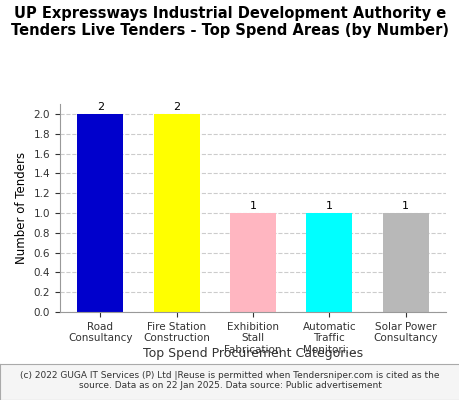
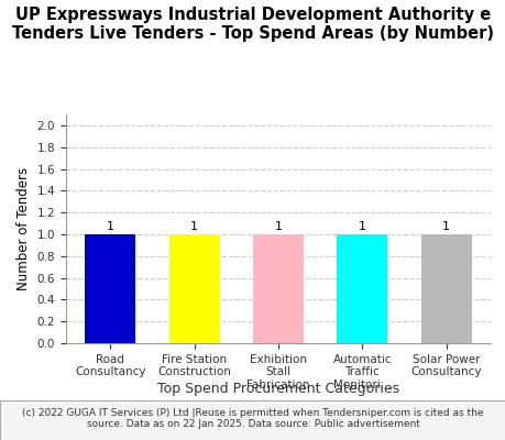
Road Consultancy: 2 -> 1
Fire Station Construction: 2 -> 1
